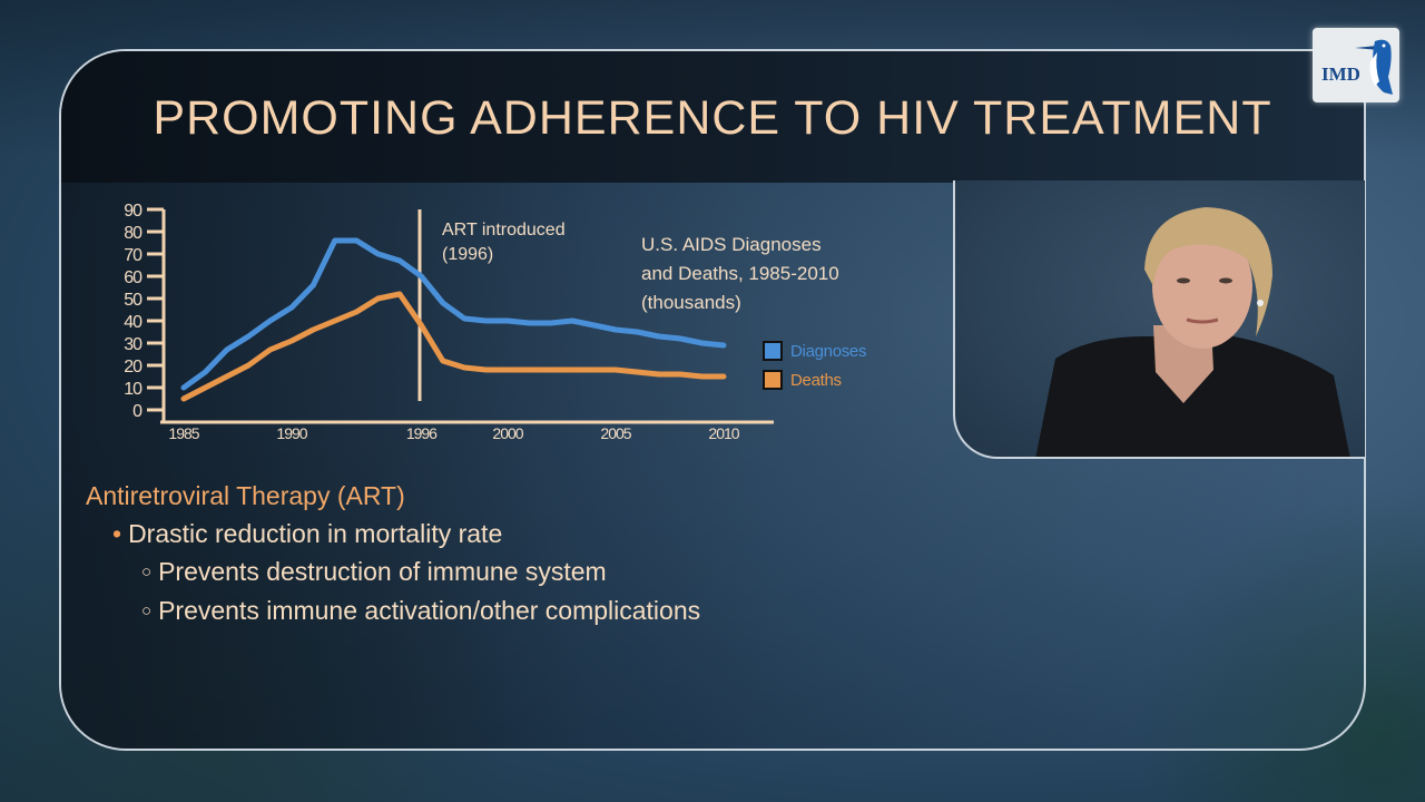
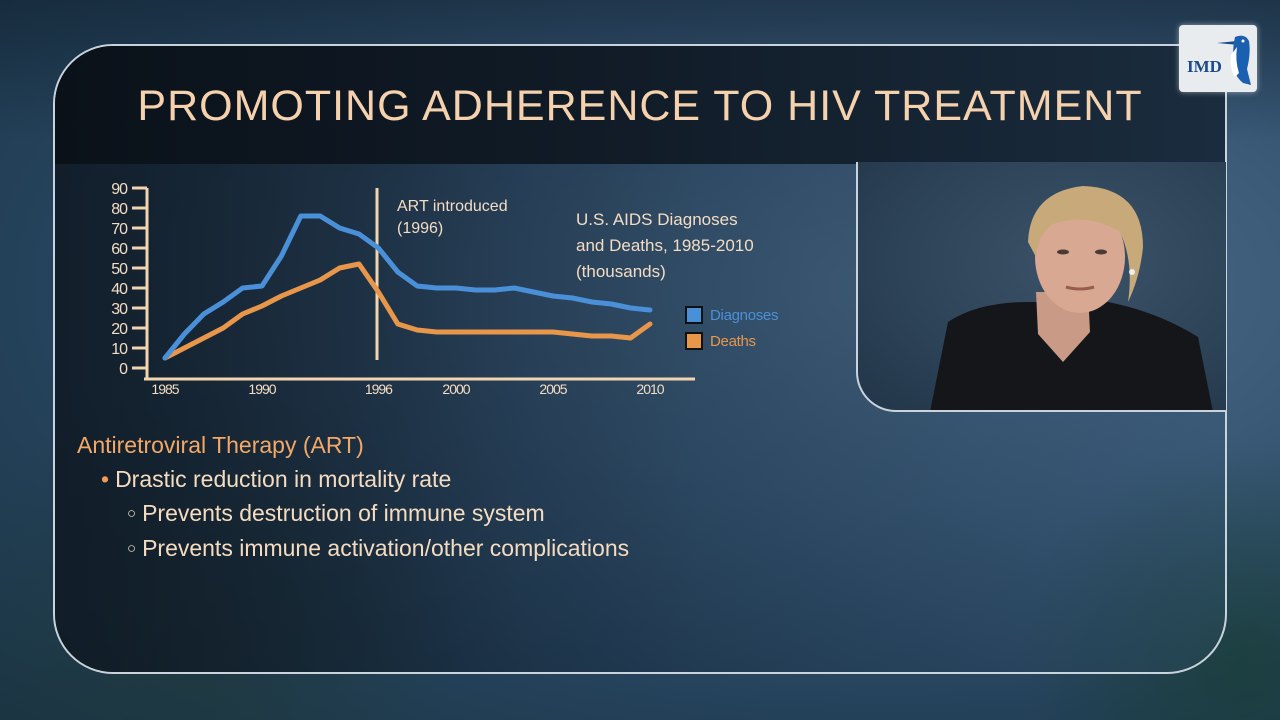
Diagnoses/1985: 10 -> 5
Diagnoses/1990: 46 -> 41
Deaths/2010: 15 -> 22
